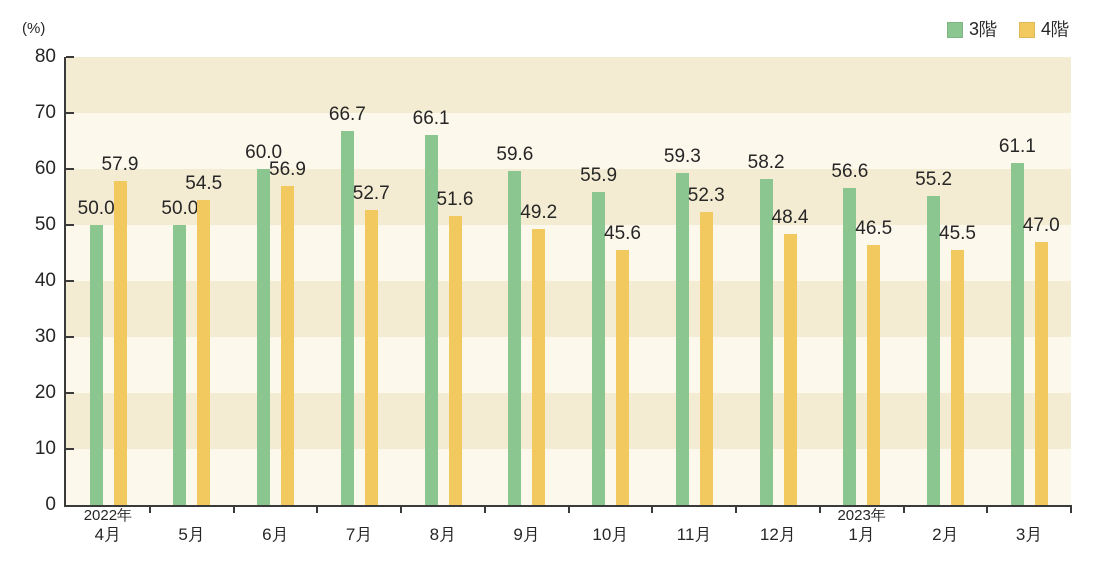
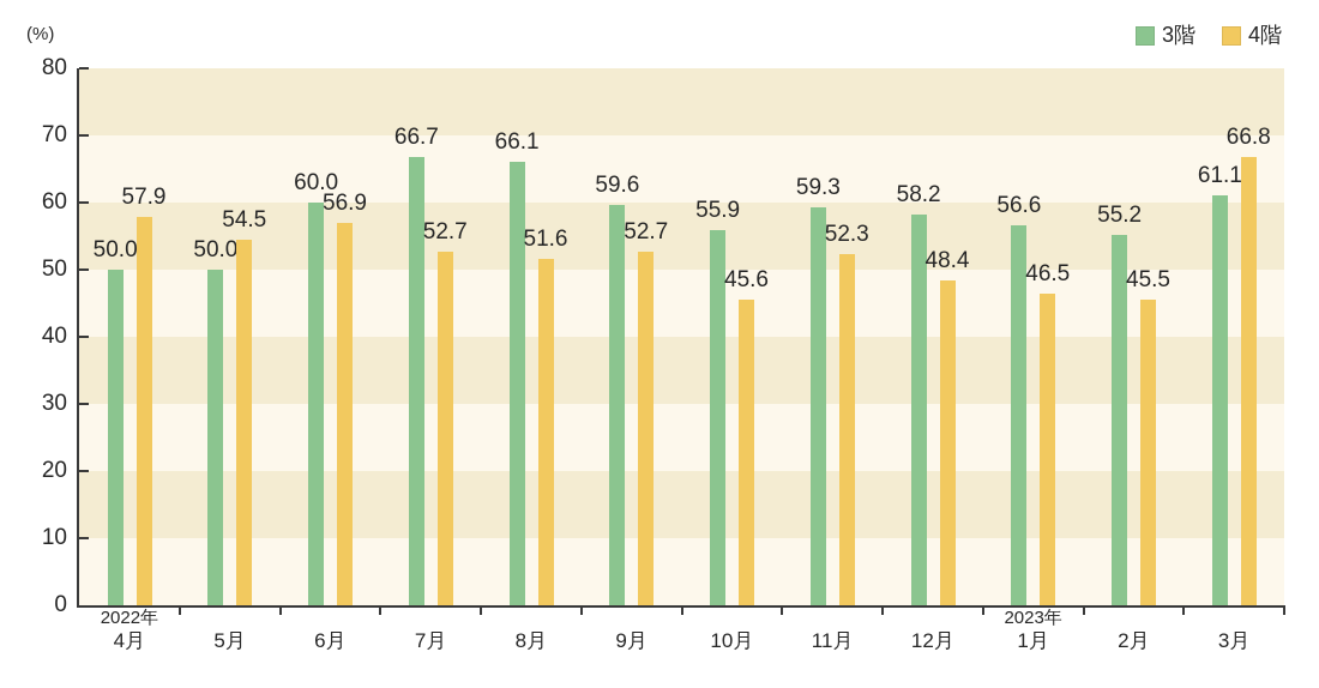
4階/9月: 49.2 -> 52.7
4階/3月: 47.0 -> 66.8
